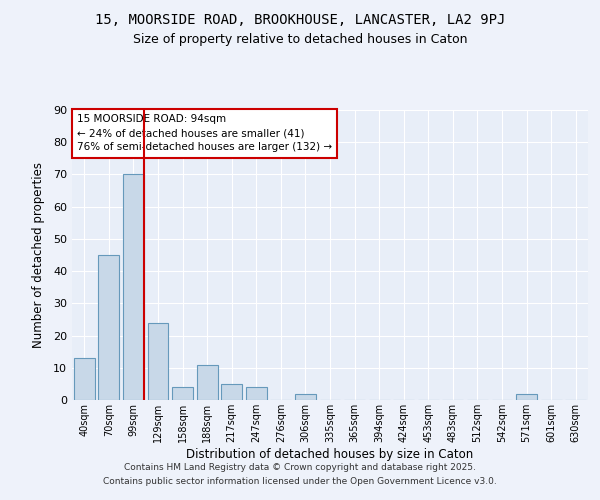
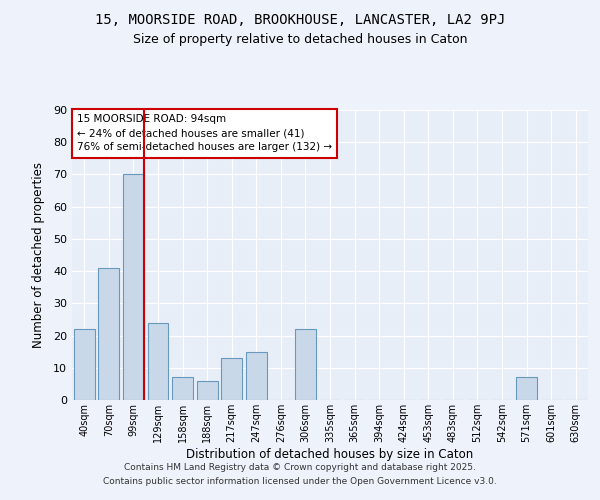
40sqm: 13 -> 22
70sqm: 45 -> 41
158sqm: 4 -> 7
188sqm: 11 -> 6
217sqm: 5 -> 13
247sqm: 4 -> 15
306sqm: 2 -> 22
571sqm: 2 -> 7
